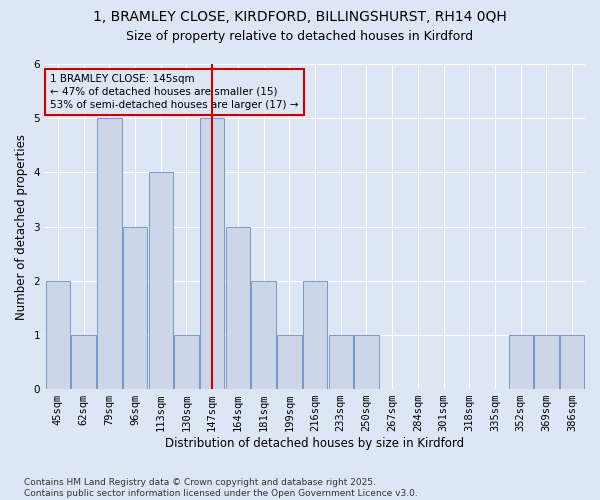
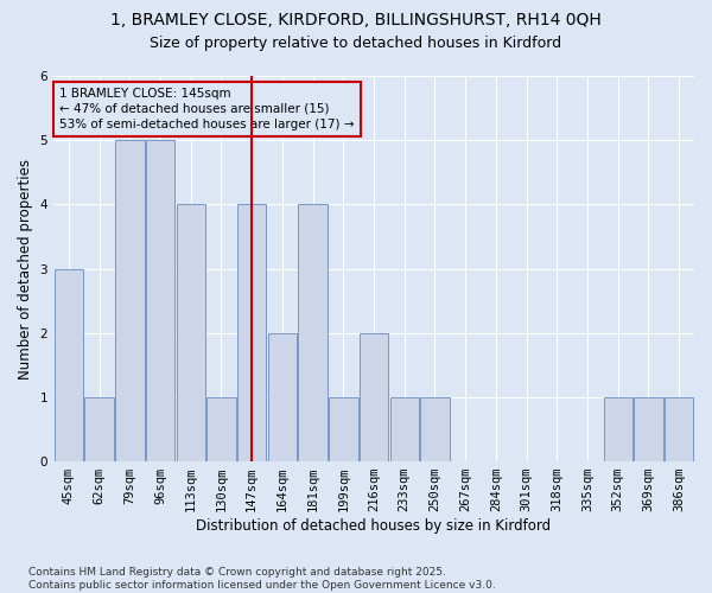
45sqm: 2 -> 3
96sqm: 3 -> 5
147sqm: 5 -> 4
164sqm: 3 -> 2
181sqm: 2 -> 4
